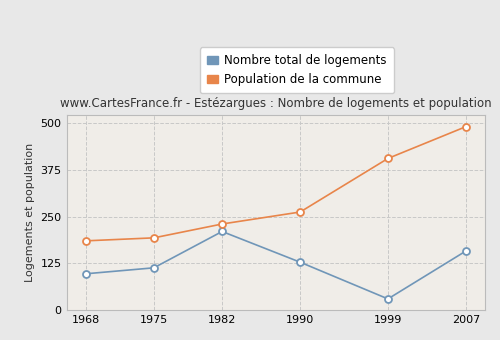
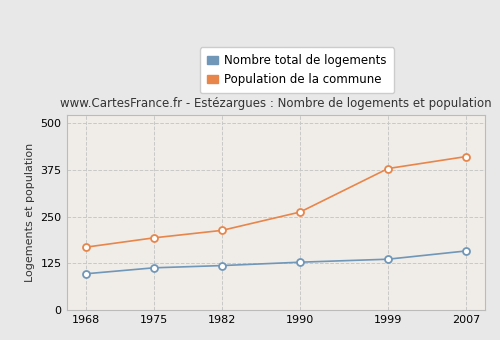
Population de la commune/1968: 185 -> 168
Nombre total de logements/1982: 210 -> 119
Population de la commune/1982: 230 -> 213
Nombre total de logements/1999: 30 -> 136
Population de la commune/1999: 405 -> 378
Population de la commune/2007: 490 -> 410
